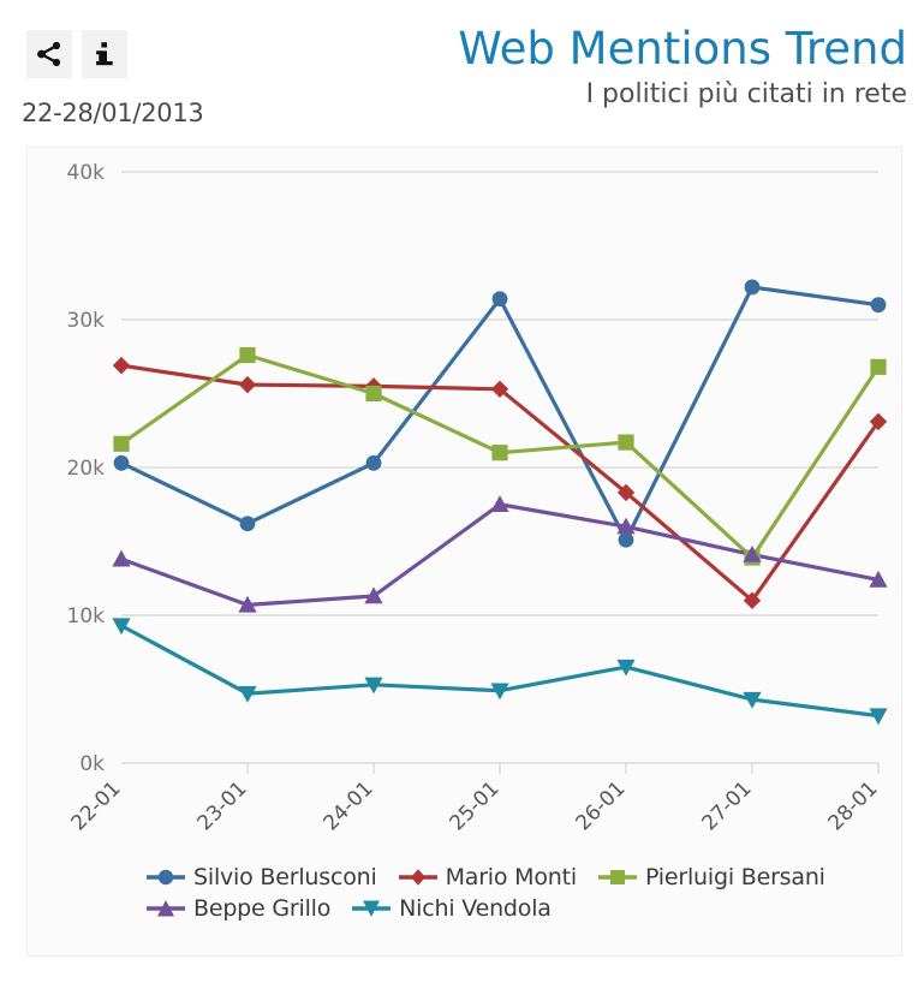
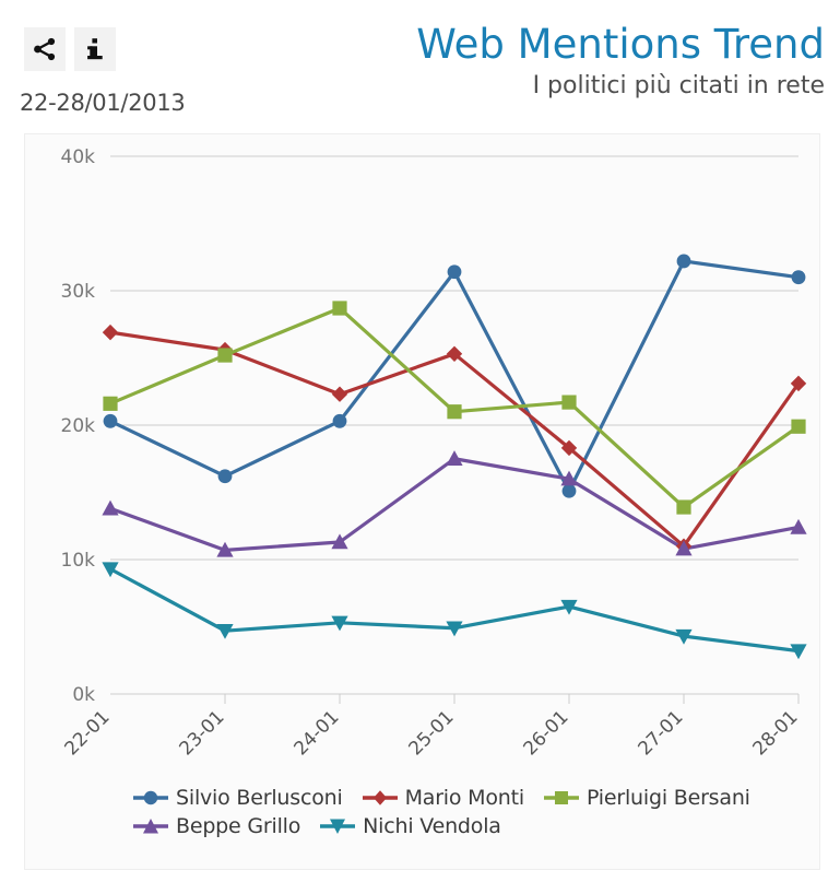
Pierluigi Bersani/23-01: 27.6k -> 25.2k
Mario Monti/24-01: 25.5k -> 22.3k
Pierluigi Bersani/24-01: 25.0k -> 28.7k
Beppe Grillo/27-01: 14.1k -> 10.8k
Pierluigi Bersani/28-01: 26.8k -> 19.9k
